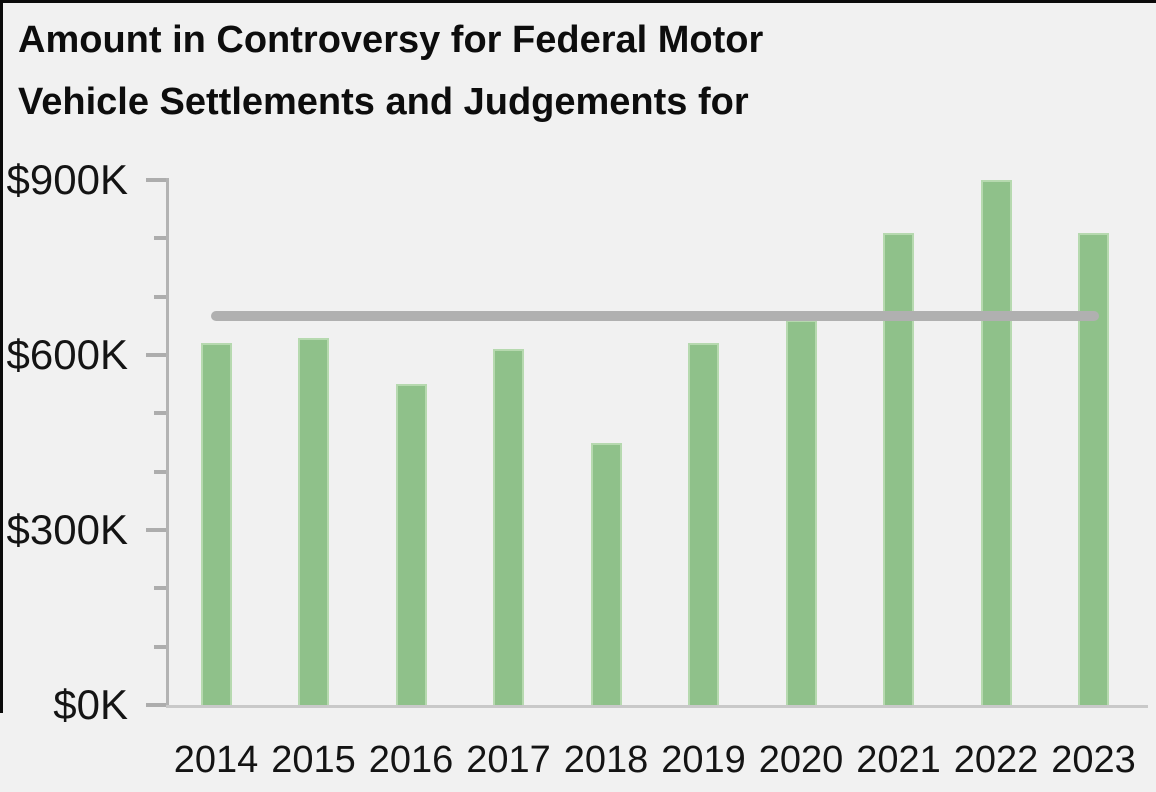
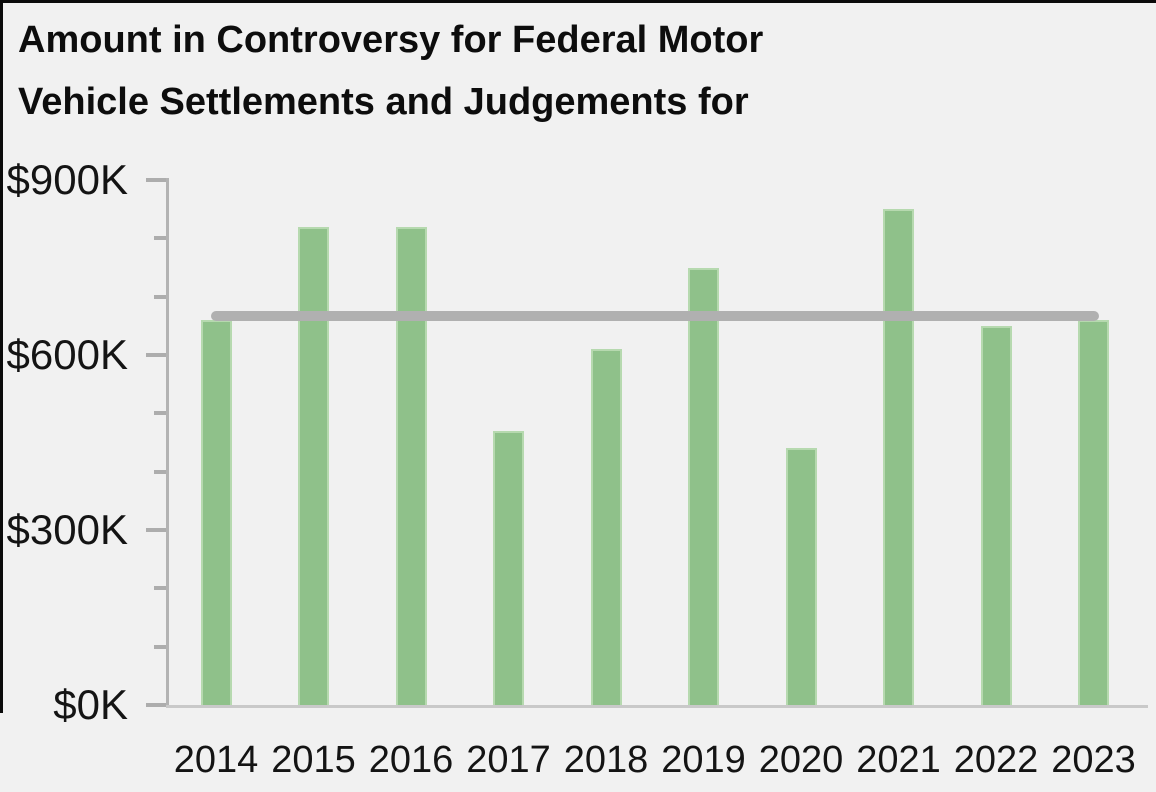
2014: $620K -> $660K
2015: $630K -> $820K
2016: $550K -> $820K
2017: $610K -> $470K
2018: $450K -> $610K
2019: $620K -> $750K
2020: $660K -> $440K
2021: $810K -> $850K
2022: $900K -> $650K
2023: $810K -> $660K
